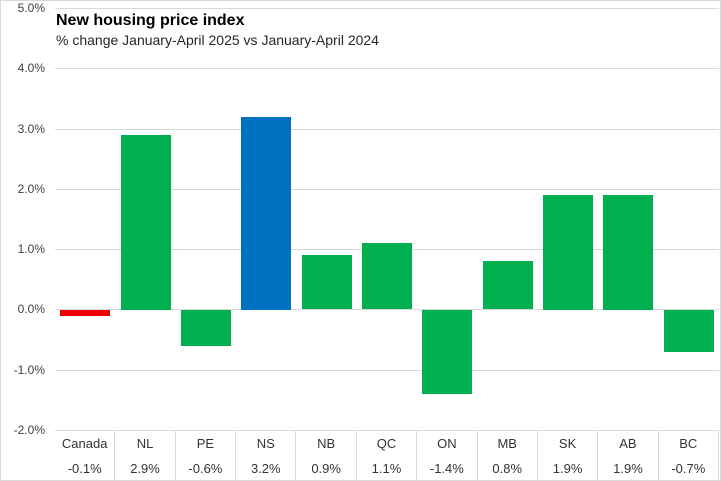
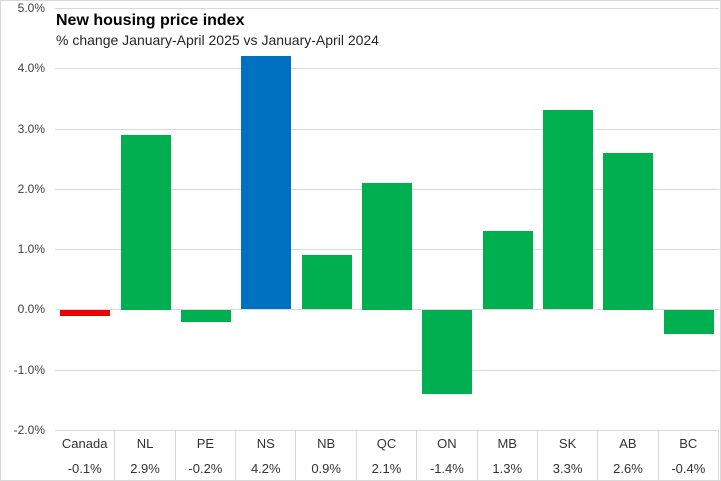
PE: -0.6% -> -0.2%
NS: 3.2% -> 4.2%
QC: 1.1% -> 2.1%
MB: 0.8% -> 1.3%
SK: 1.9% -> 3.3%
AB: 1.9% -> 2.6%
BC: -0.7% -> -0.4%
